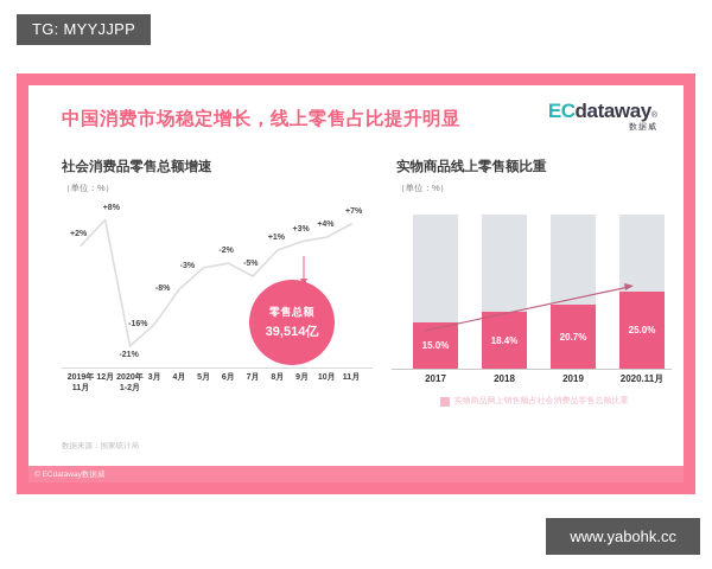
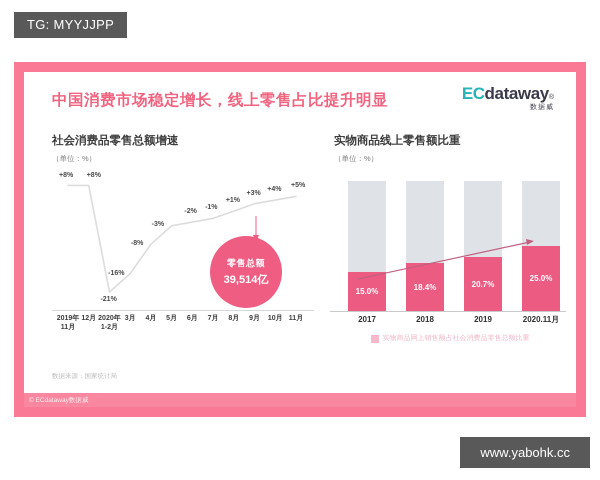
社会消费品零售总额增速/2019年11月: +2% -> +8%
社会消费品零售总额增速/7月: -5% -> -1%
社会消费品零售总额增速/11月: +7% -> +5%
